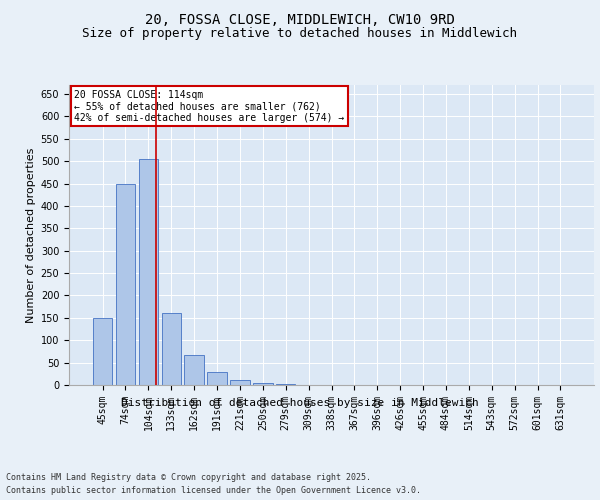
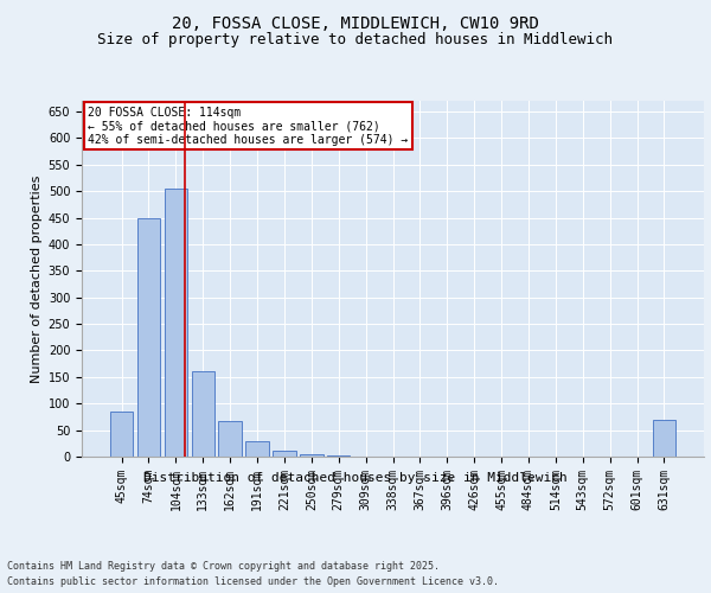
45sqm: 150 -> 85
631sqm: 1 -> 70
